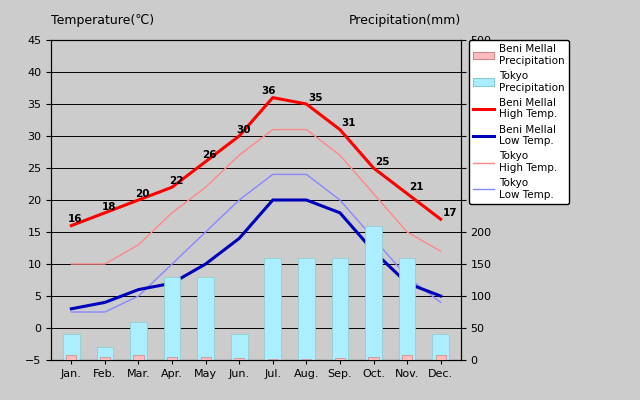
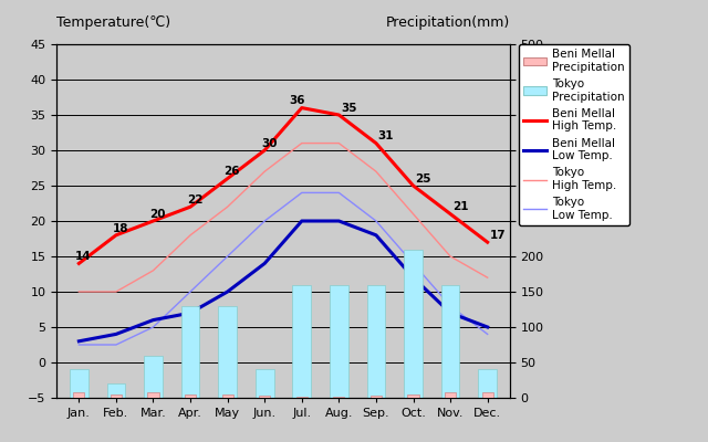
Beni Mellal High Temp./Jan.: 16 -> 14
